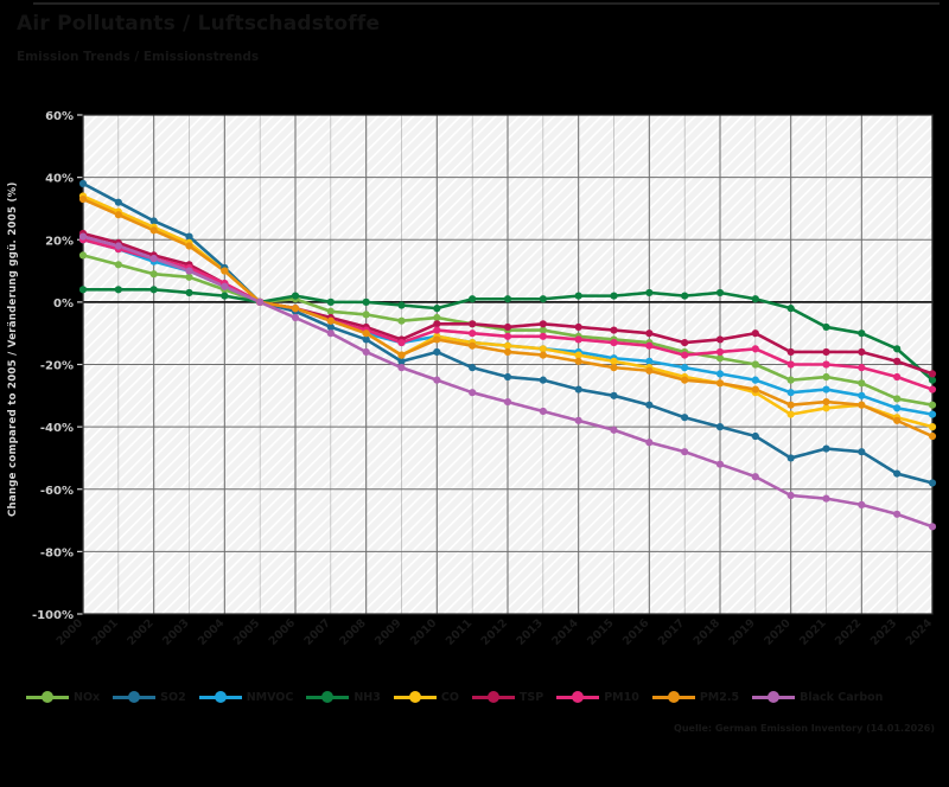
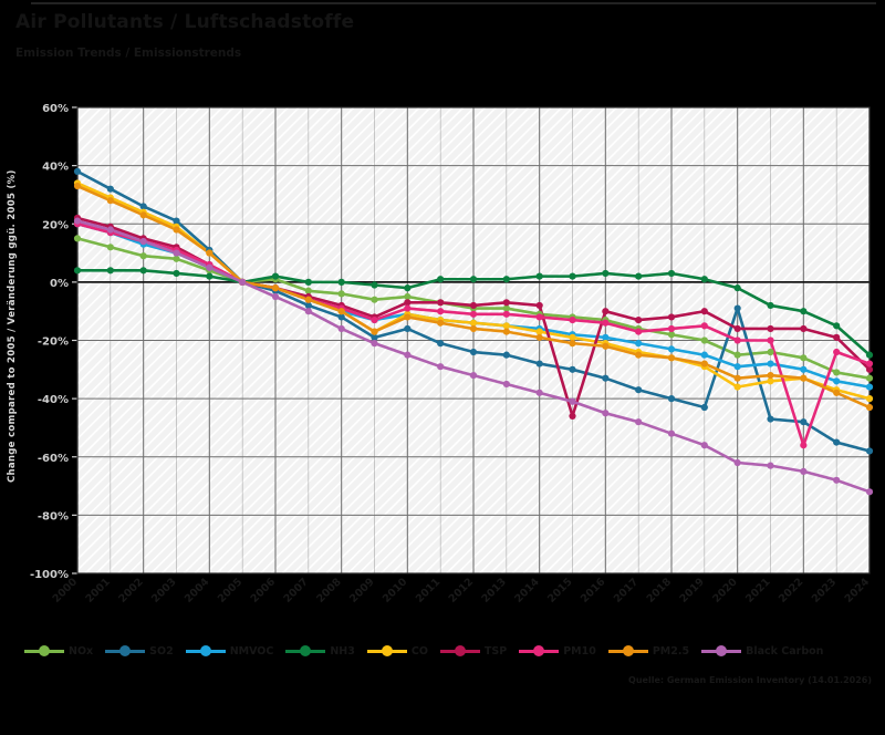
TSP/2015: -9% -> -46%
SO2/2020: -50% -> -9%
PM10/2022: -21% -> -56%
TSP/2024: -23% -> -30%
